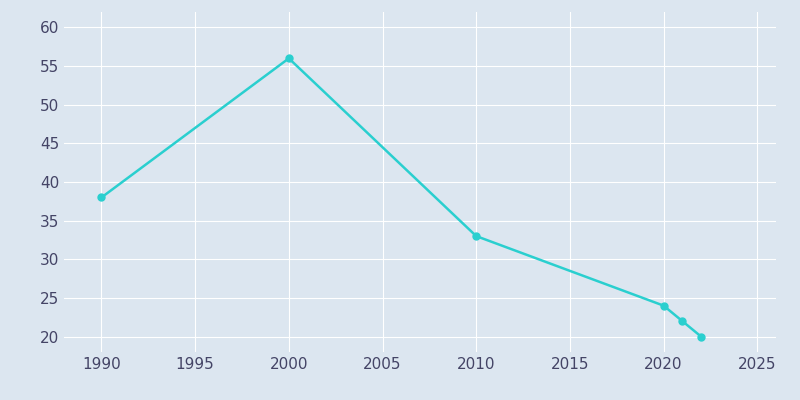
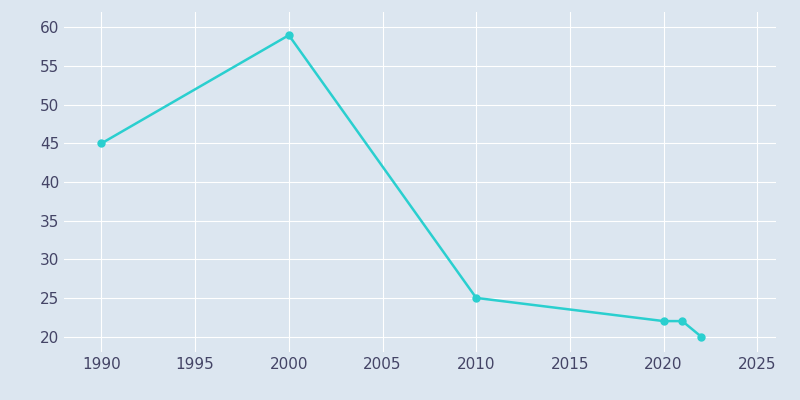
1990: 38 -> 45
2000: 56 -> 59
2010: 33 -> 25
2020: 24 -> 22
